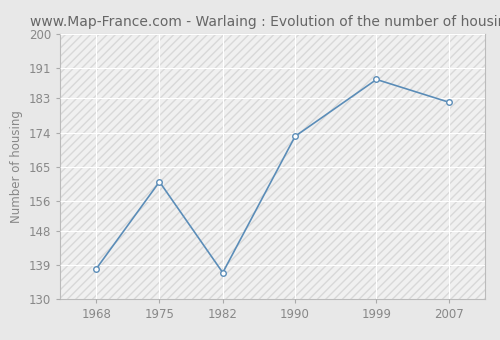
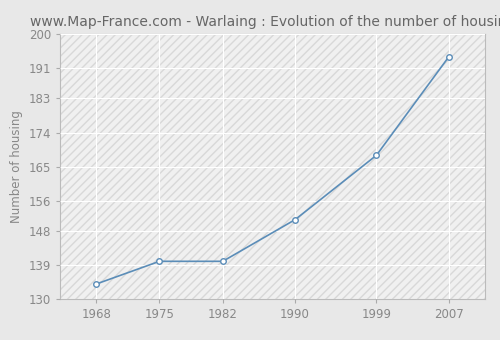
1968: 138 -> 134
1975: 161 -> 140
1982: 137 -> 140
1990: 173 -> 151
1999: 188 -> 168
2007: 182 -> 194
